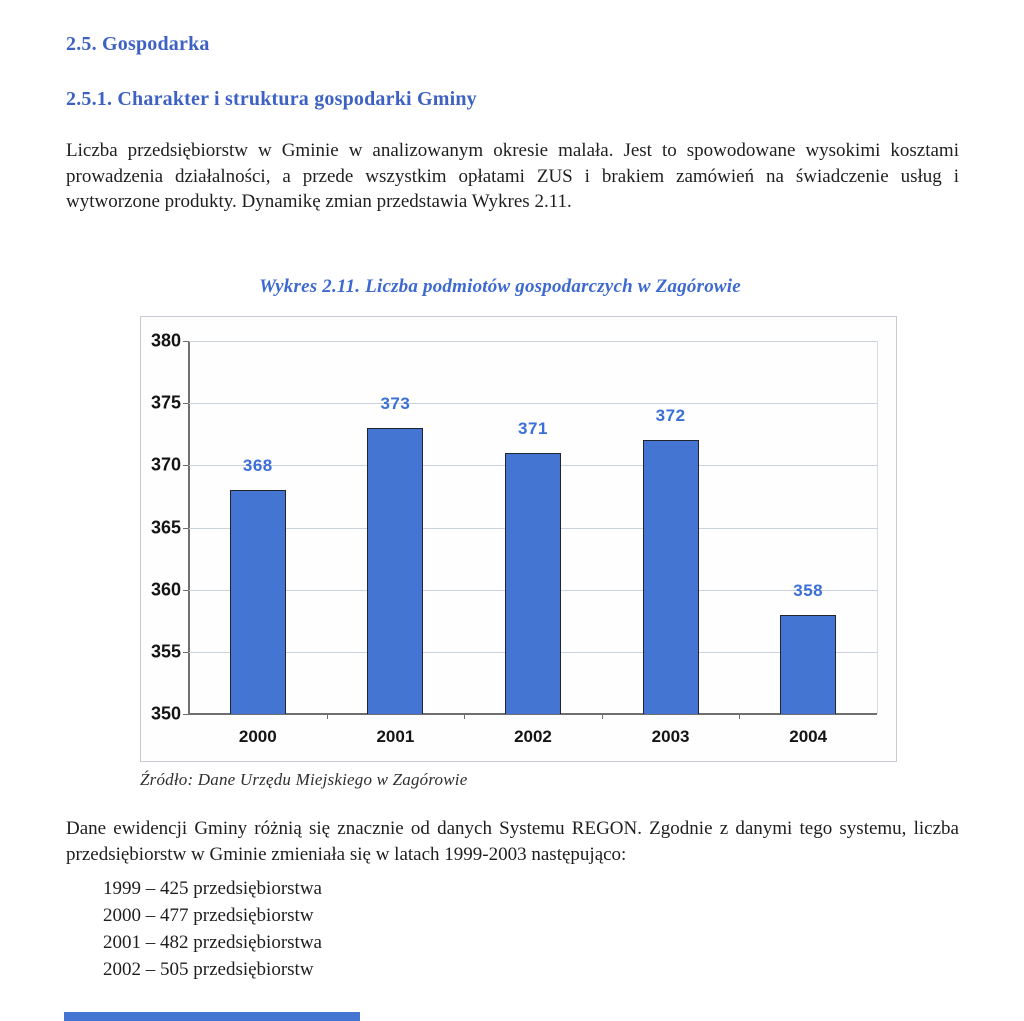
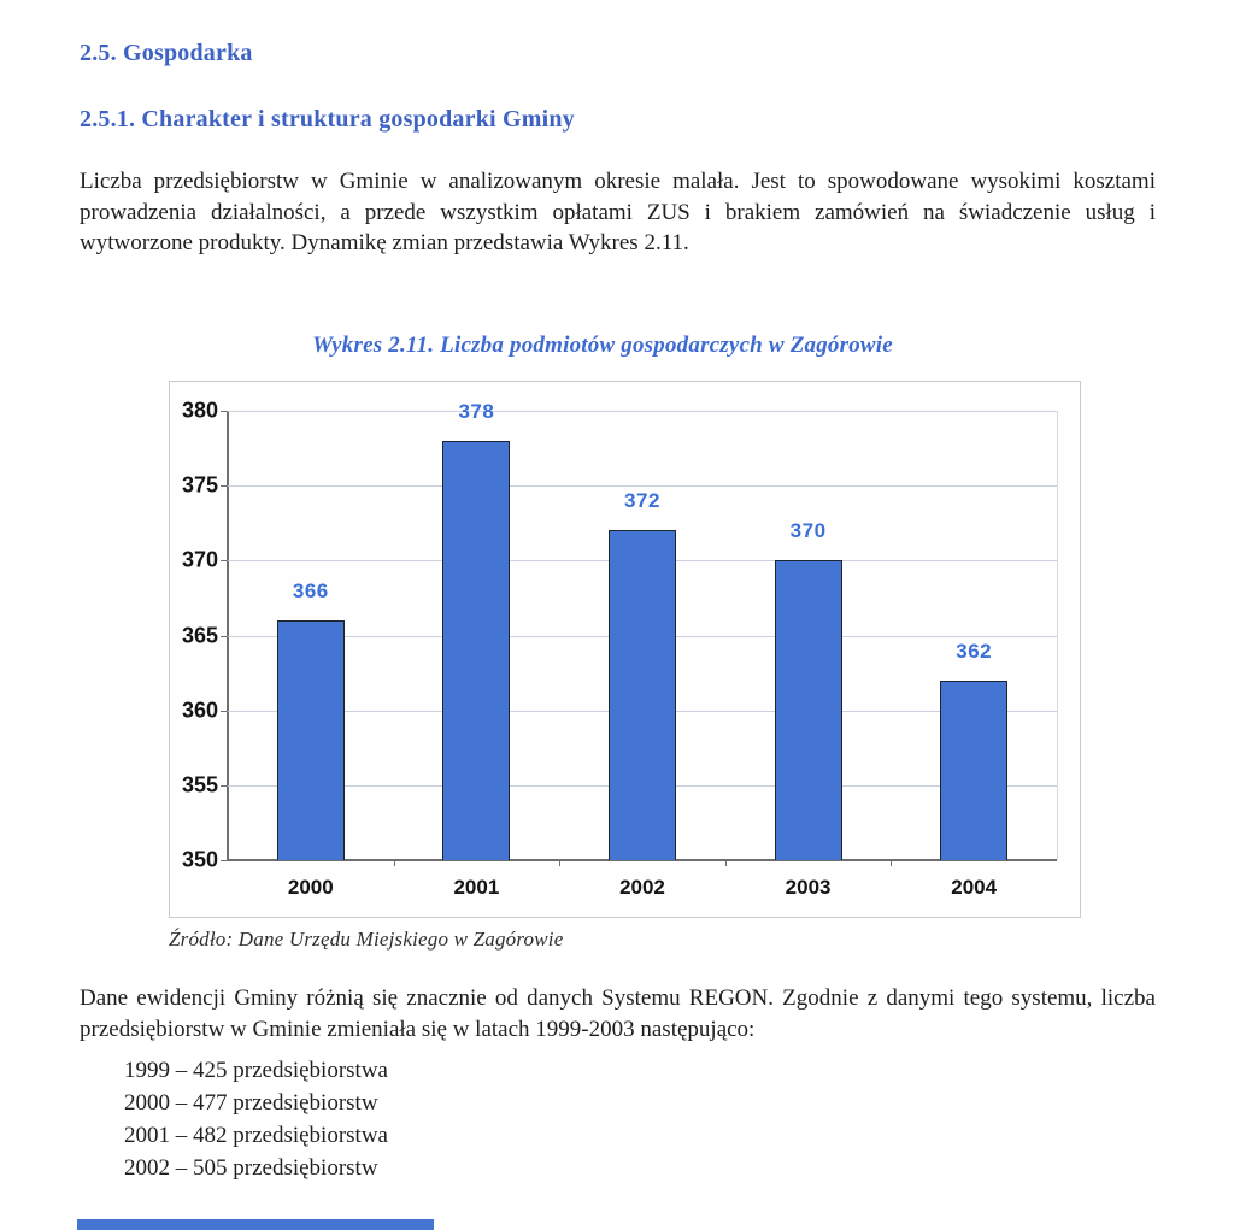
2000: 368 -> 366
2001: 373 -> 378
2002: 371 -> 372
2003: 372 -> 370
2004: 358 -> 362
